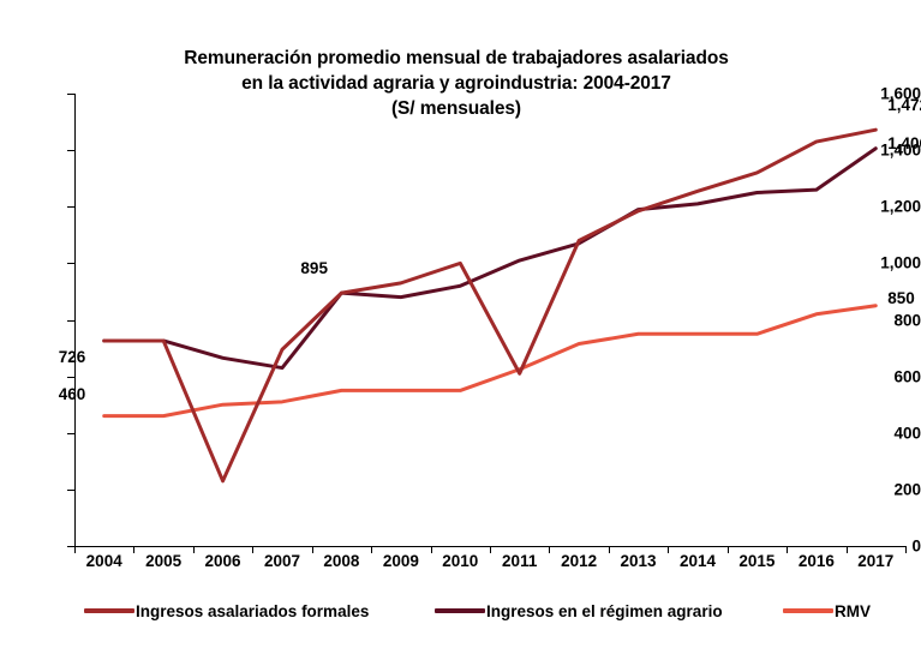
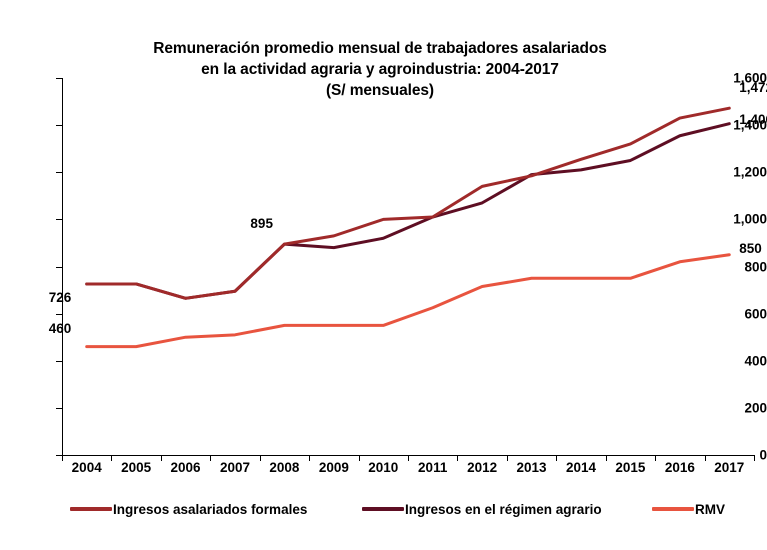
Ingresos asalariados formales/2006: 230 -> 660
Ingresos en el régimen agrario/2007: 630 -> 700
Ingresos asalariados formales/2011: 610 -> 1010
Ingresos asalariados formales/2012: 1080 -> 1140
Ingresos en el régimen agrario/2016: 1260 -> 1360
